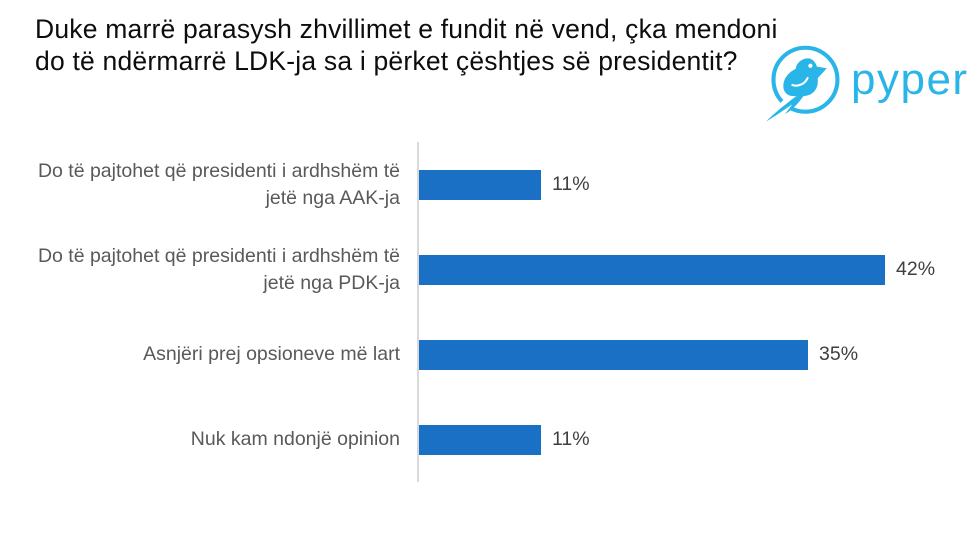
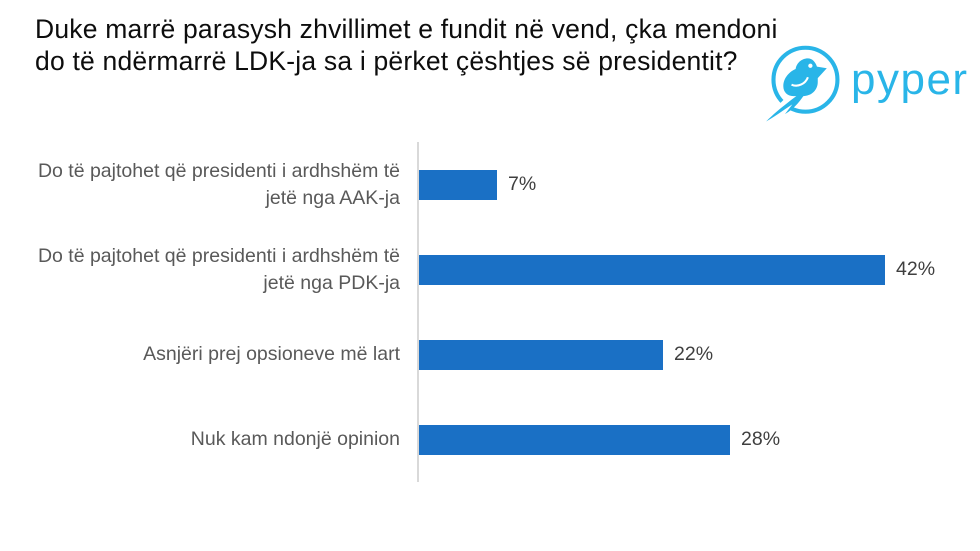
Do të pajtohet që presidenti i ardhshëm të jetë nga AAK-ja: 11% -> 7%
Asnjëri prej opsioneve më lart: 35% -> 22%
Nuk kam ndonjë opinion: 11% -> 28%
